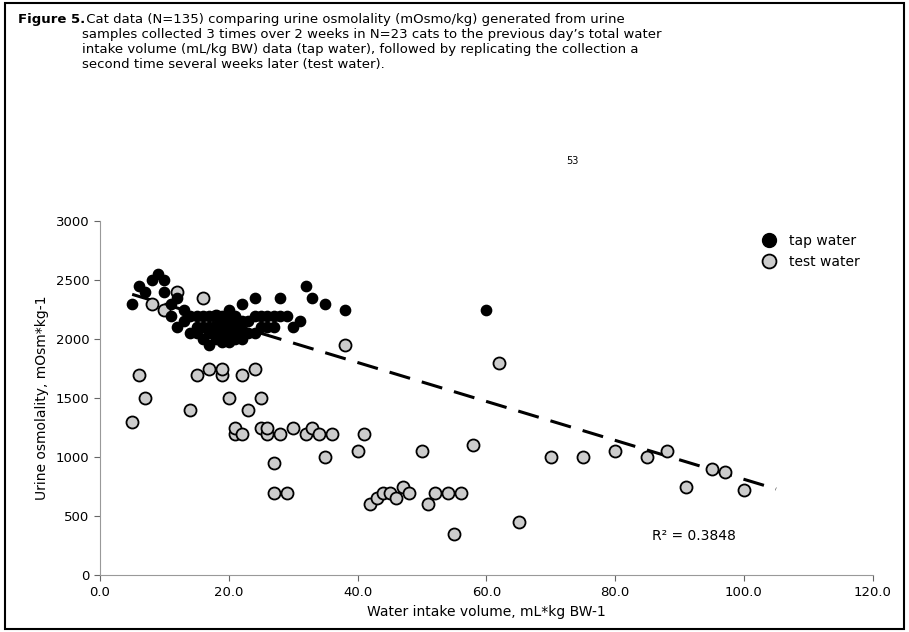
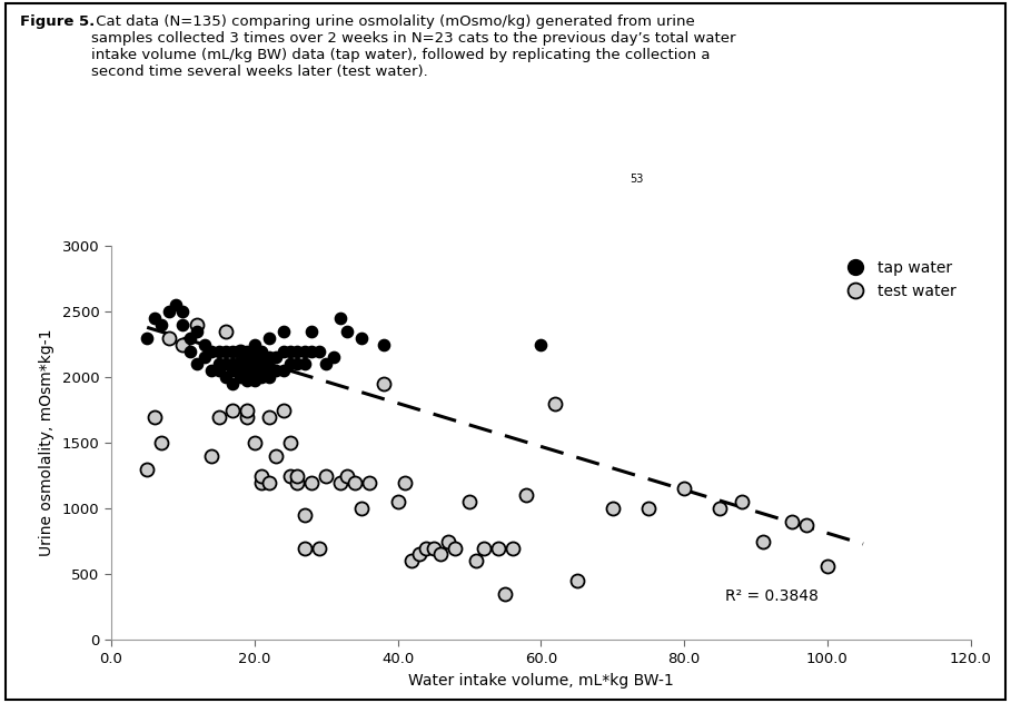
test water/80.0: 1050 -> 1150
test water/100.0: 720 -> 560
